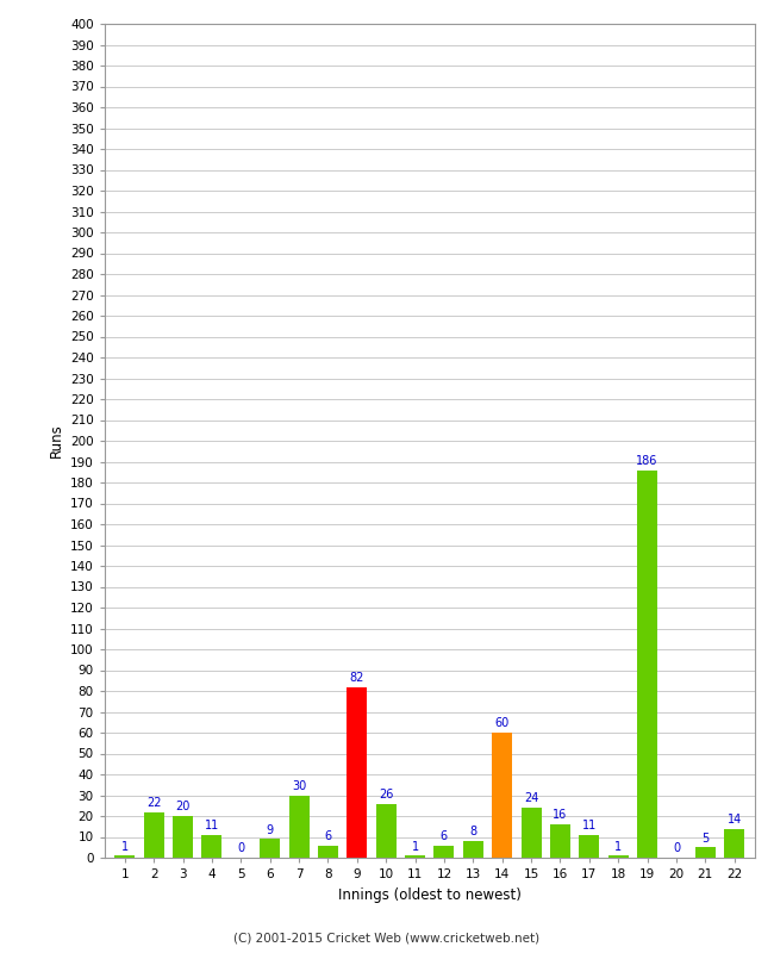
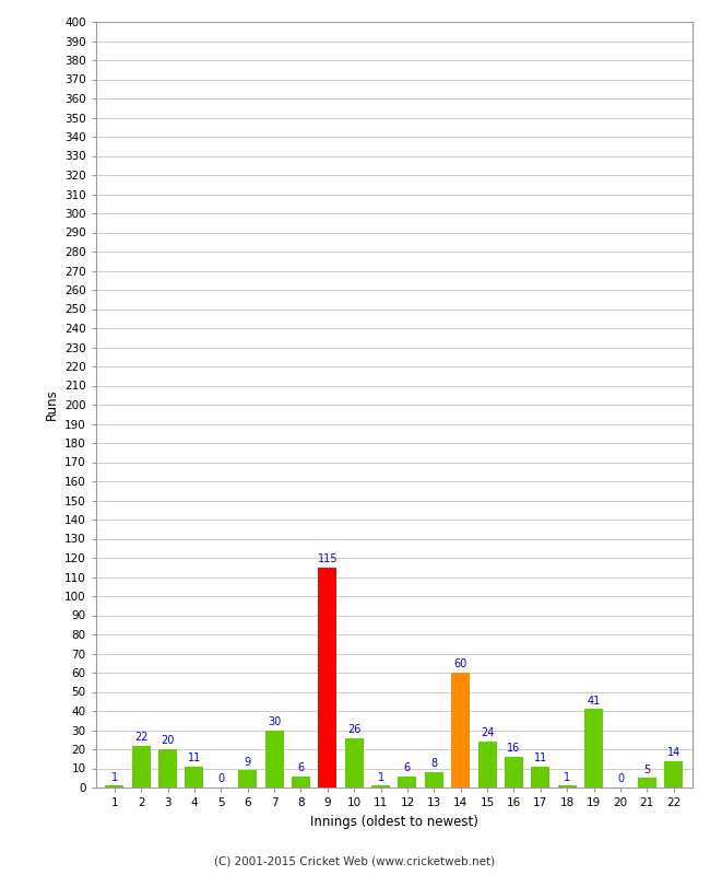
9: 82 -> 115
19: 186 -> 41
